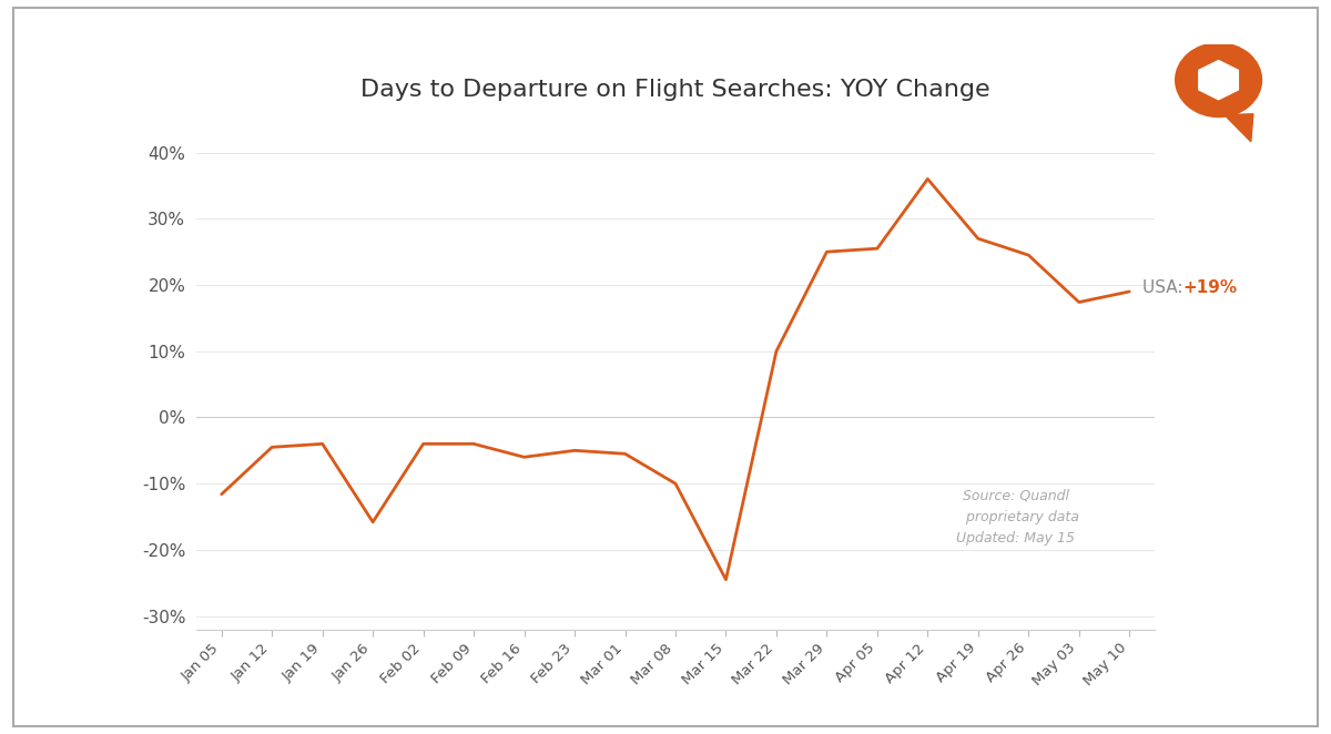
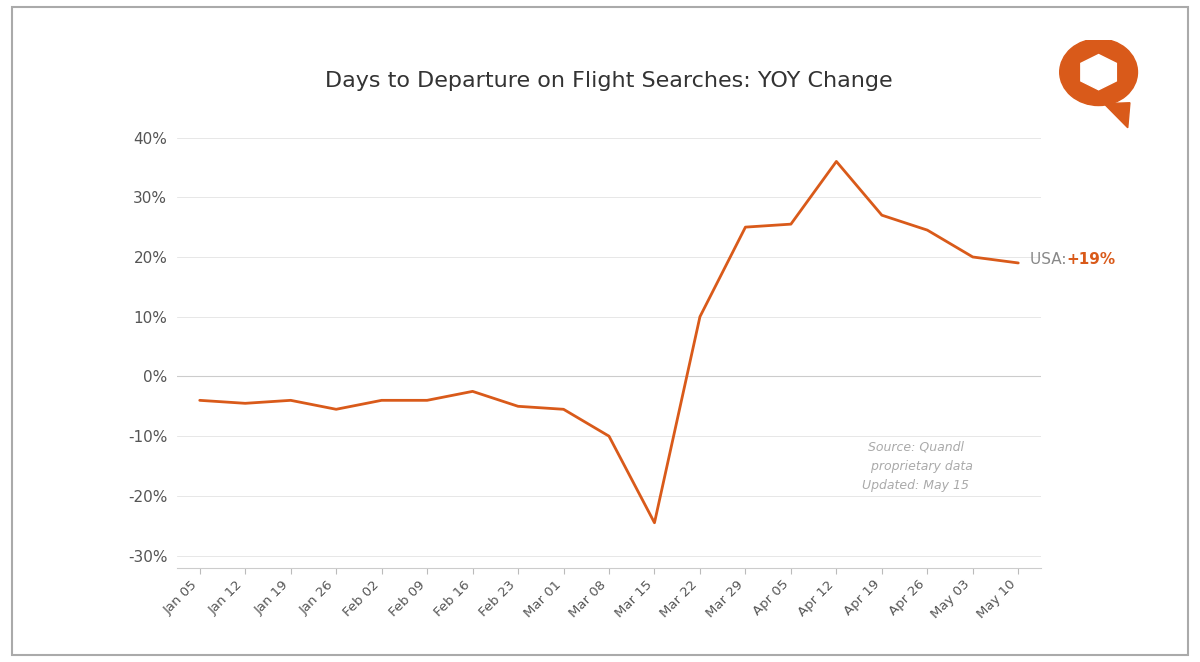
Jan 05: -11.6% -> -4.0%
Jan 26: -15.8% -> -5.5%
Feb 16: -6.0% -> -2.5%
May 03: 17.4% -> 20.0%
